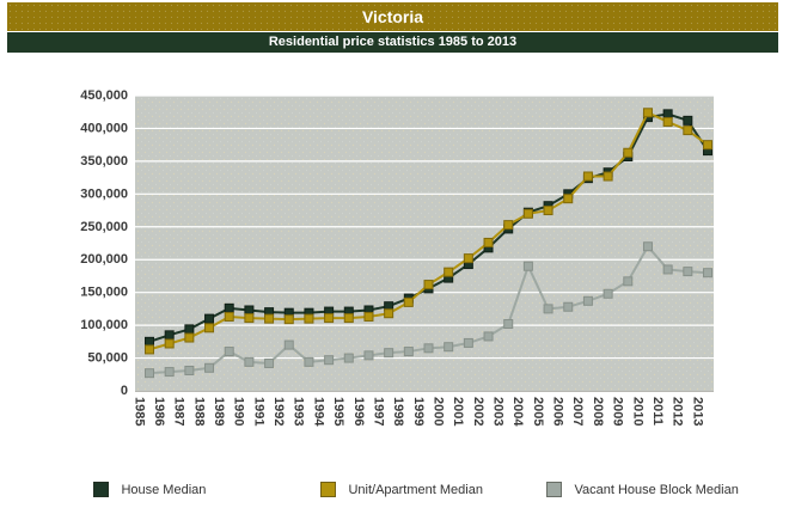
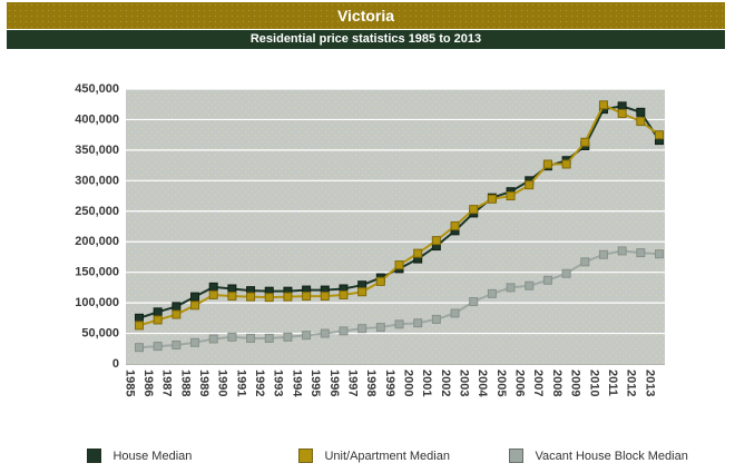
Vacant House Block Median/1989: 60000 -> 40000
Vacant House Block Median/1992: 70000 -> 40000
Vacant House Block Median/2004: 190000 -> 120000
Vacant House Block Median/2010: 220000 -> 180000
